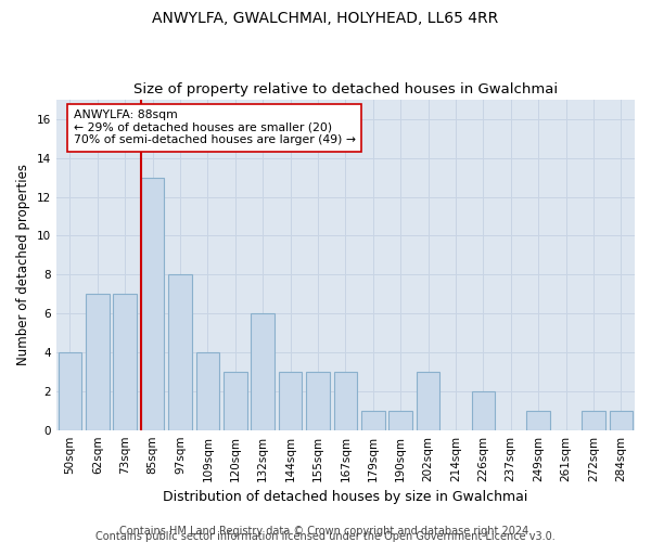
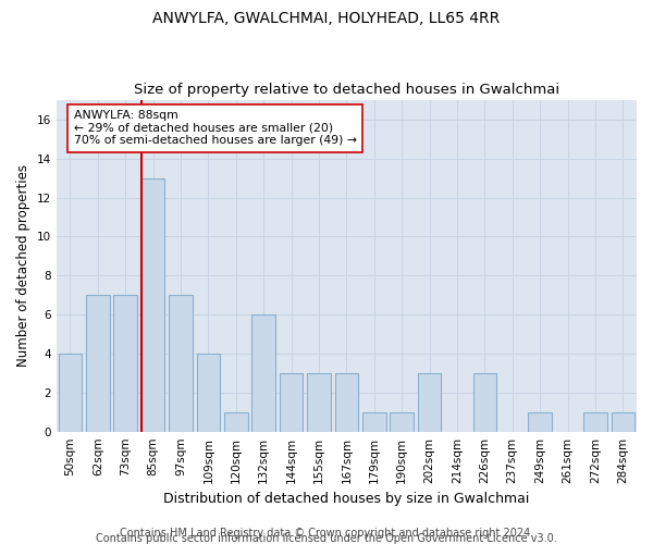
97sqm: 8 -> 7
120sqm: 3 -> 1
226sqm: 2 -> 3
